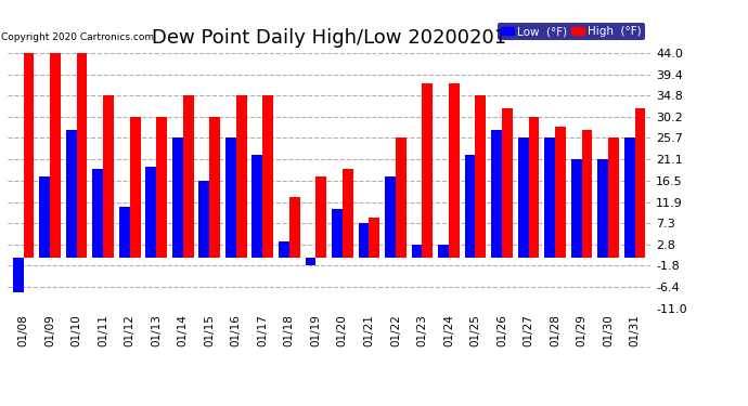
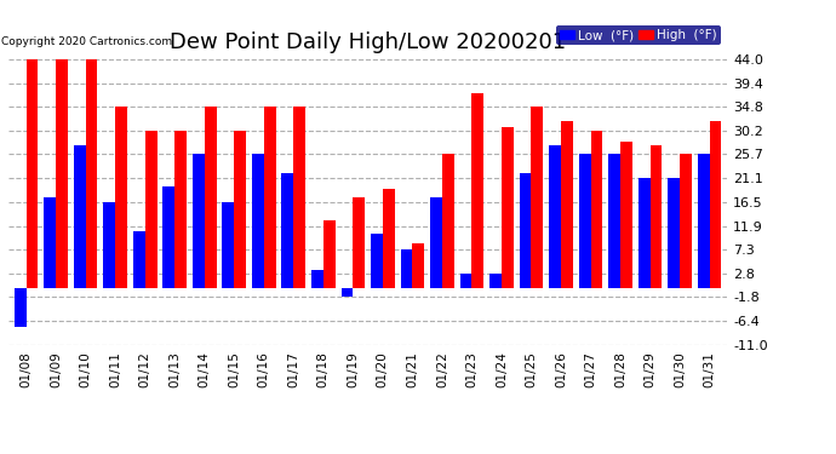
Low (°F)/01/11: 19.0 -> 16.5
High (°F)/01/24: 37.5 -> 31.0
